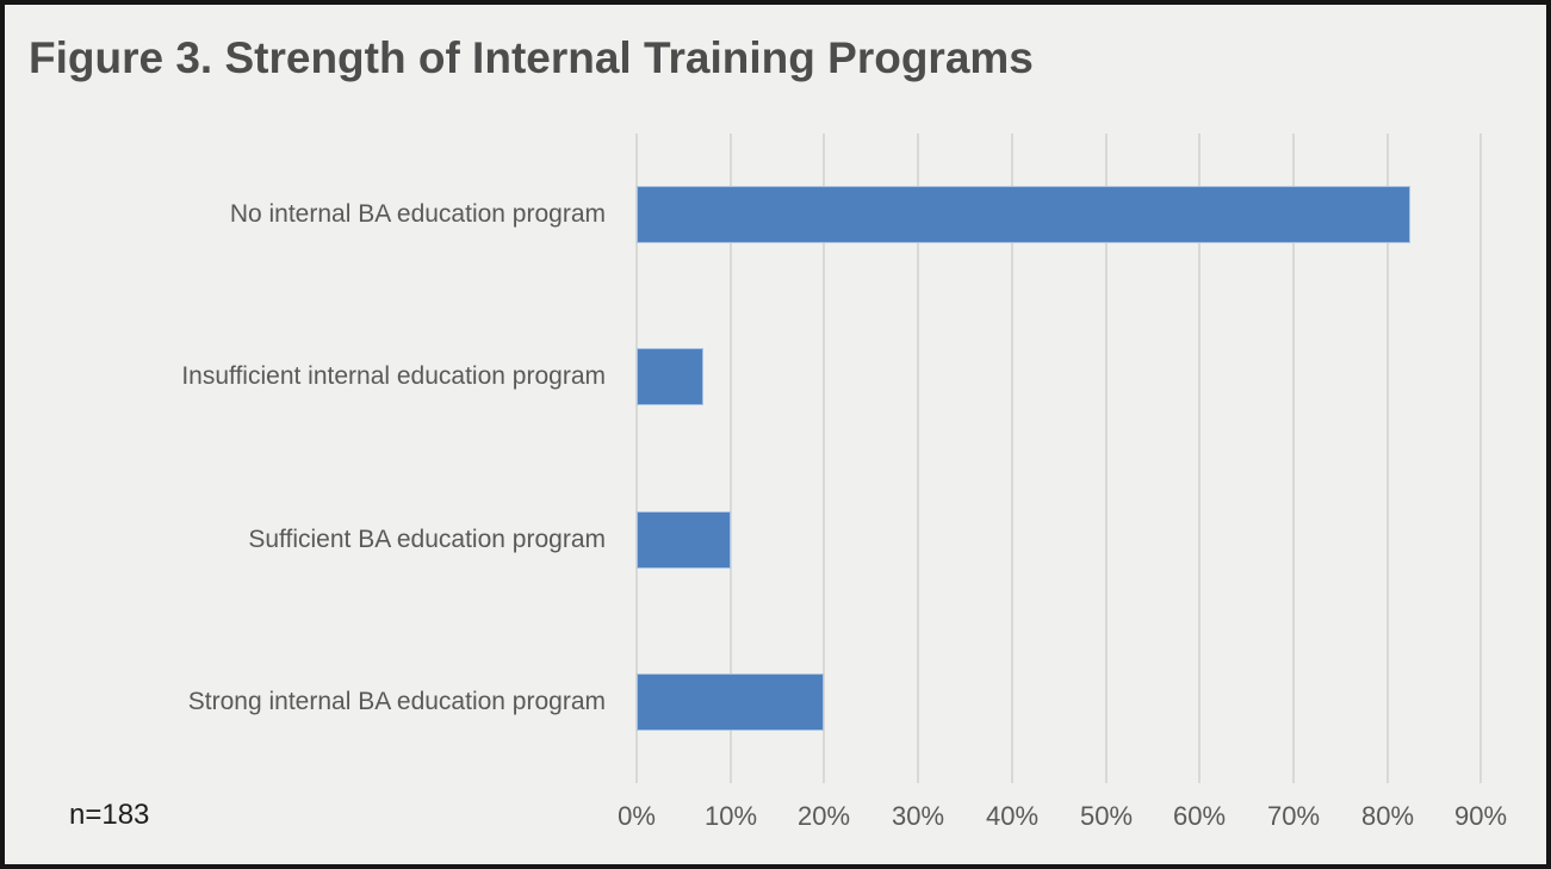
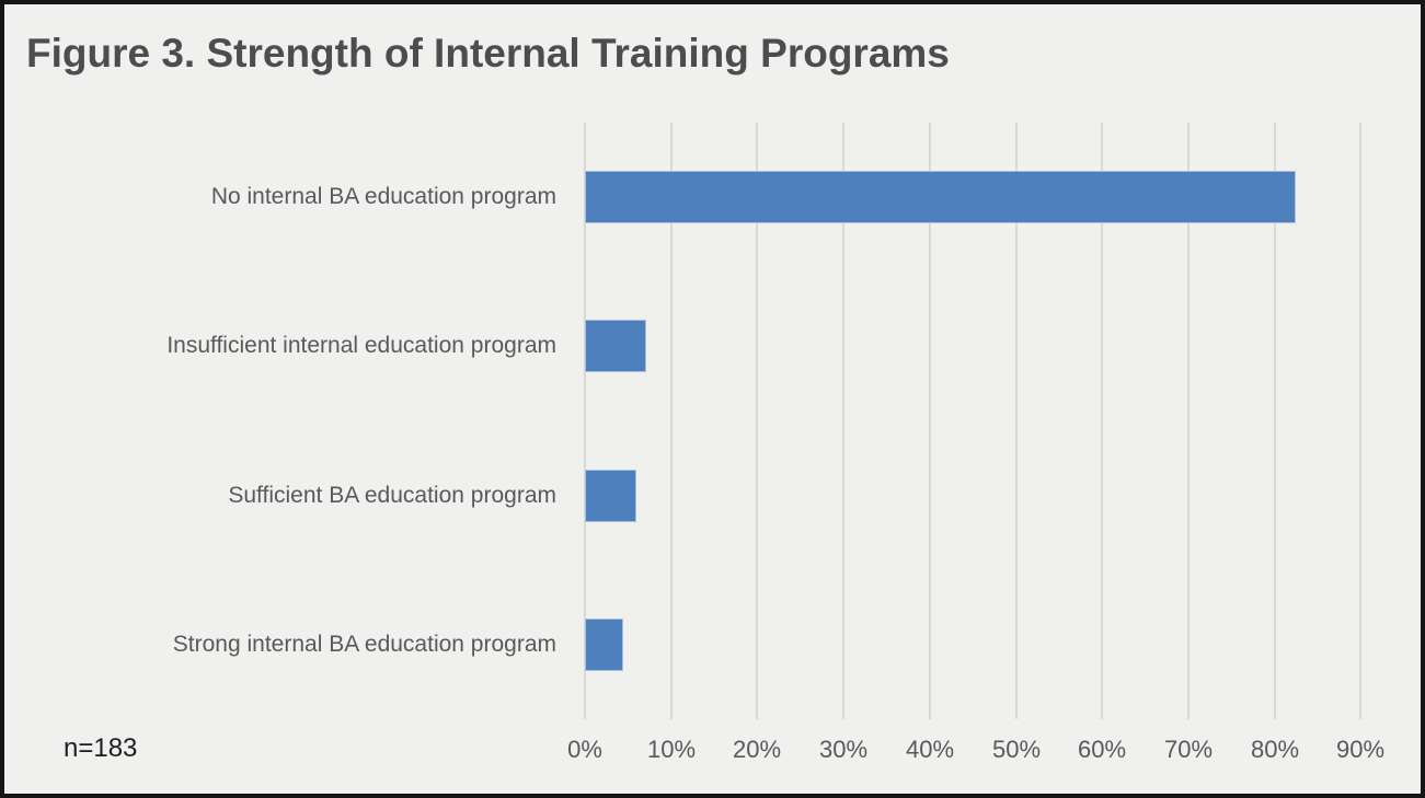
Sufficient BA education program: 10% -> 6%
Strong internal BA education program: 20% -> 4%
